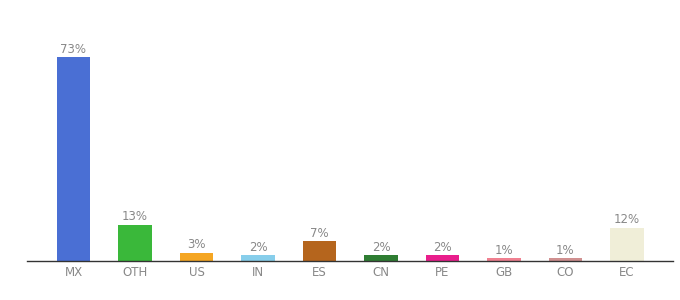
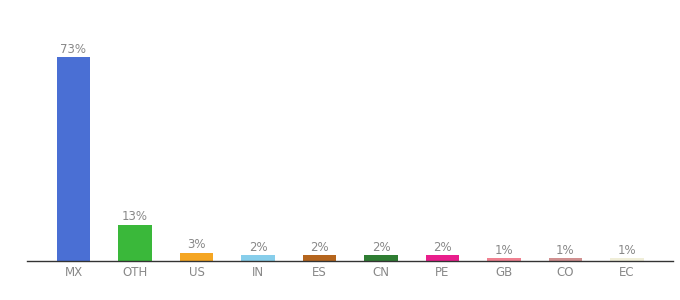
ES: 7% -> 2%
EC: 12% -> 1%
